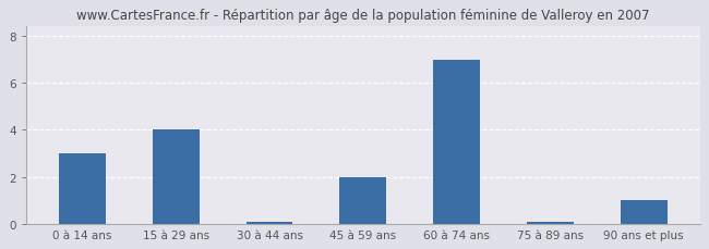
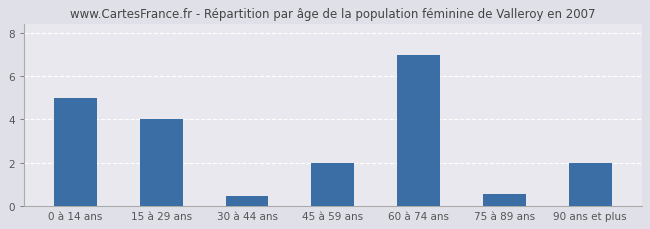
0 à 14 ans: 3.00 -> 5.00
30 à 44 ans: 0.08 -> 0.45
75 à 89 ans: 0.08 -> 0.55
90 ans et plus: 1.00 -> 2.00
